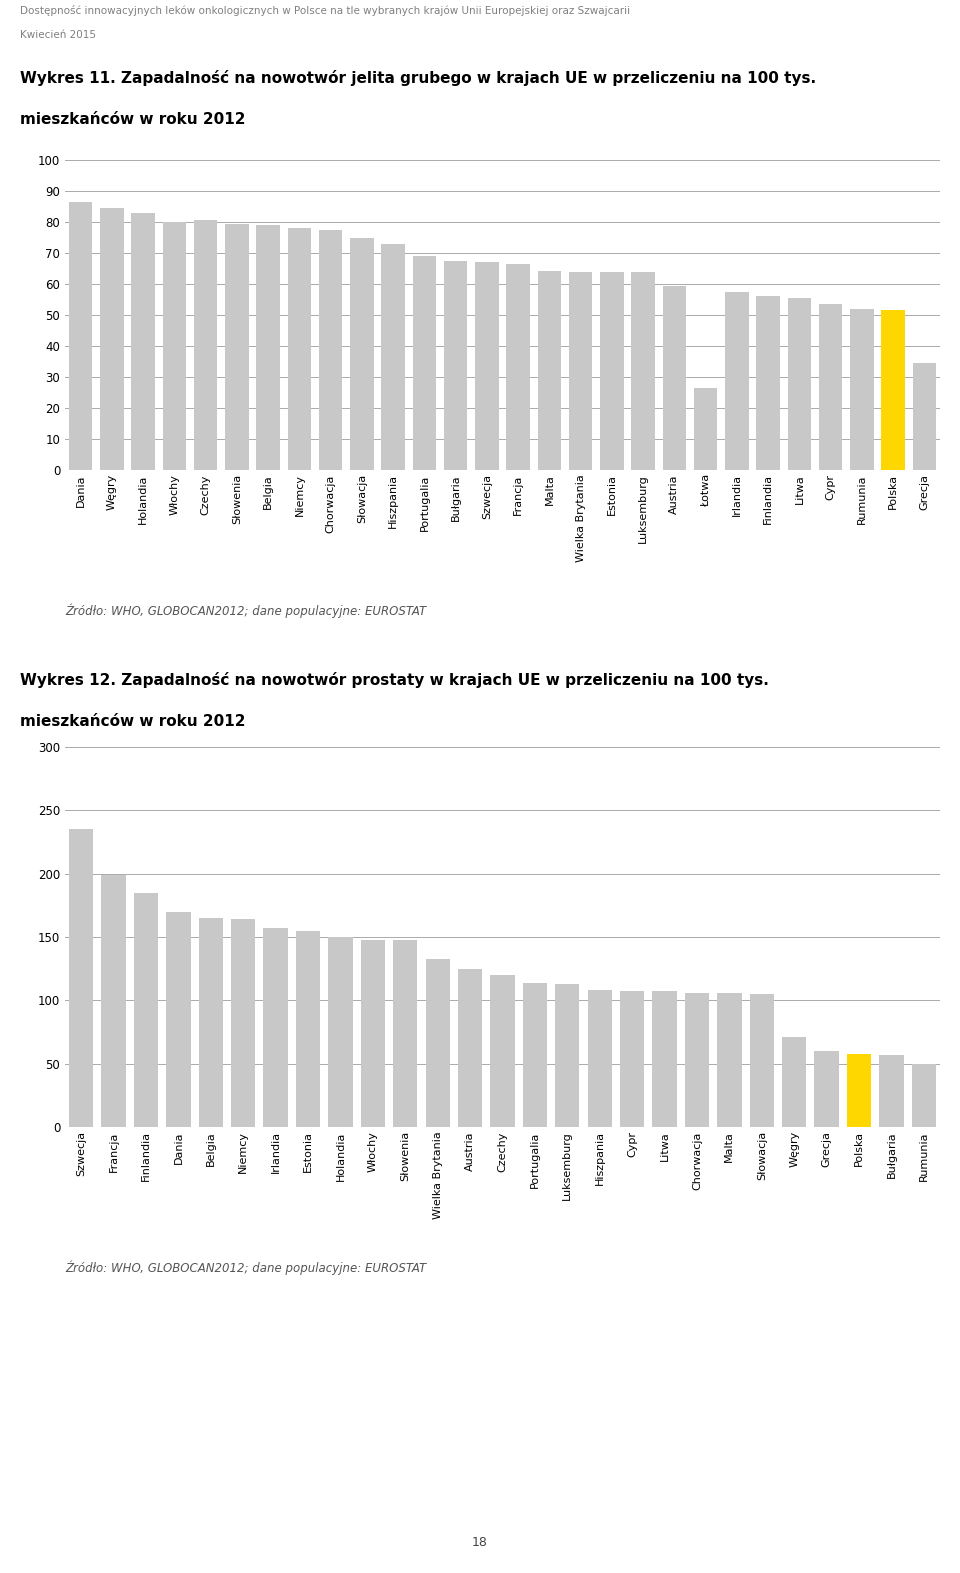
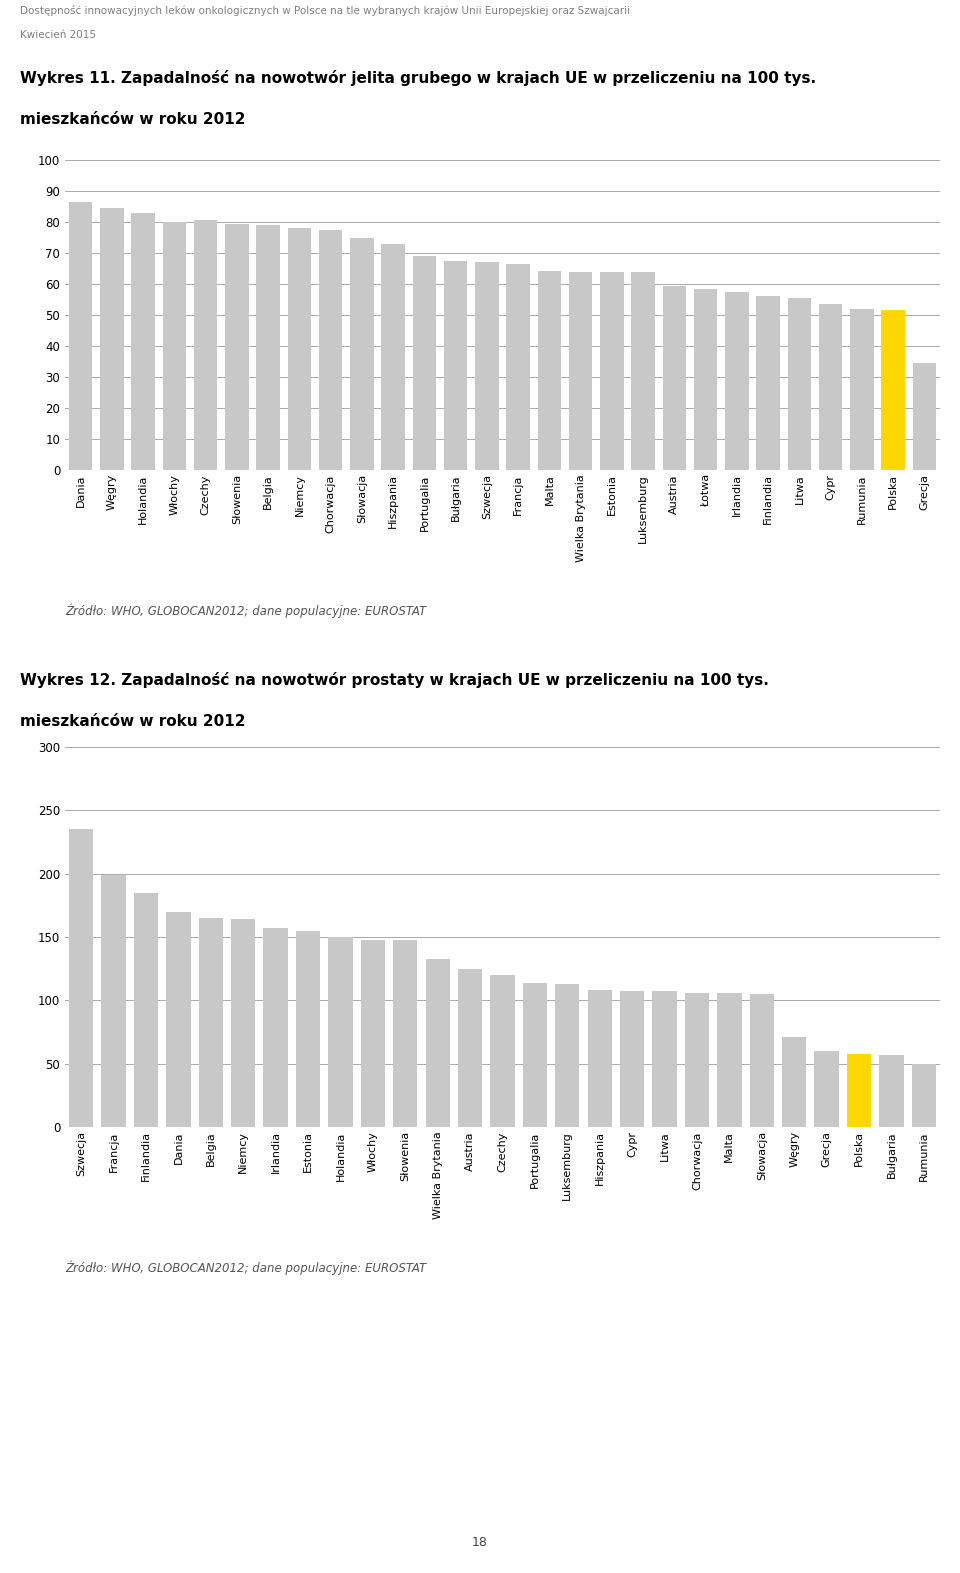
Łotwa: 26.5 -> 58.5
